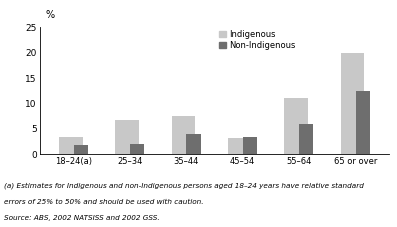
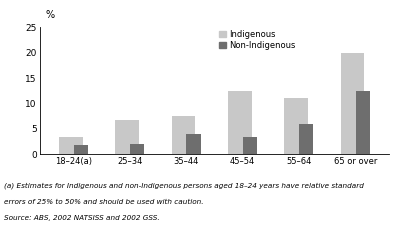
Indigenous/45–54: 3.2 -> 12.5
